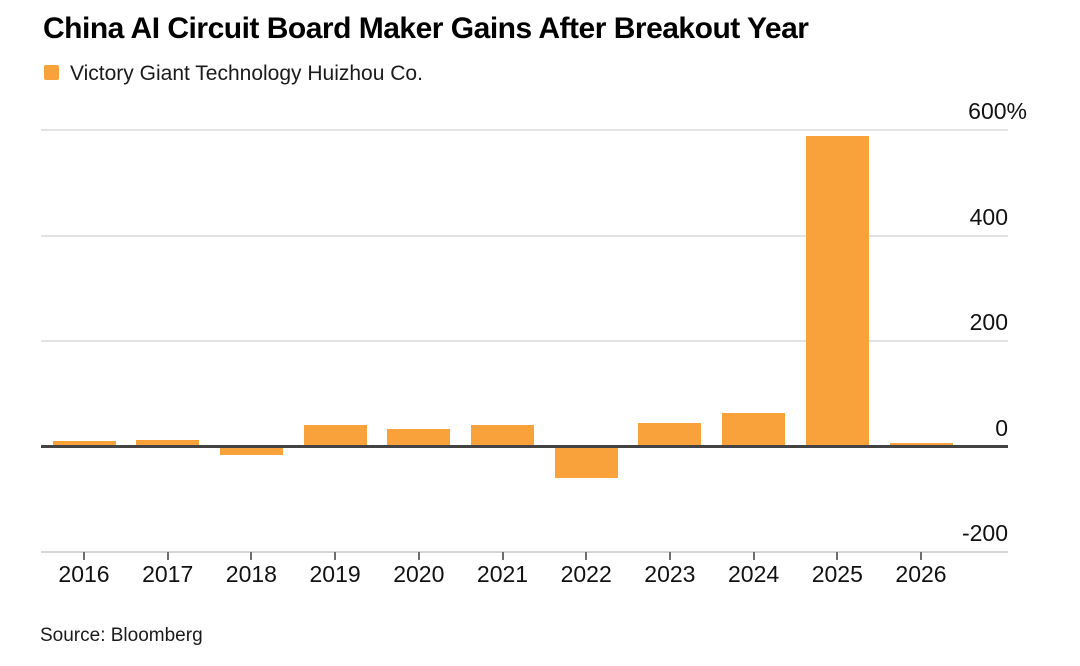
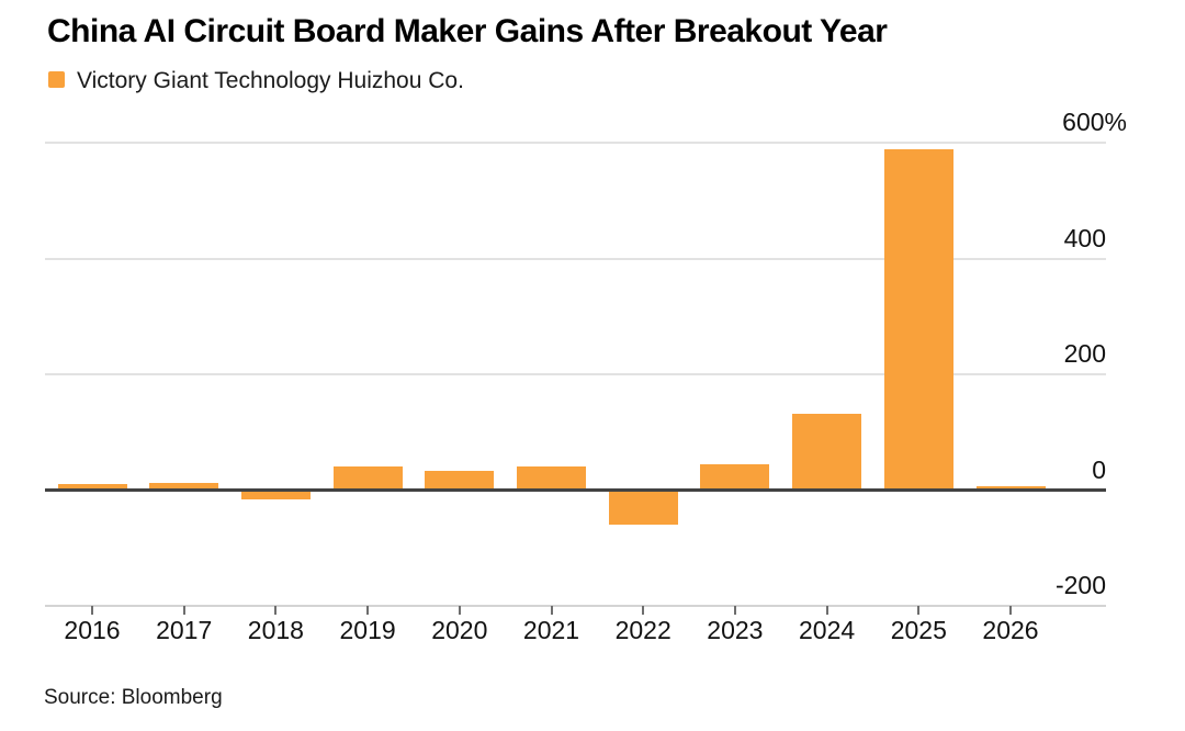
2024: 60 -> 130
